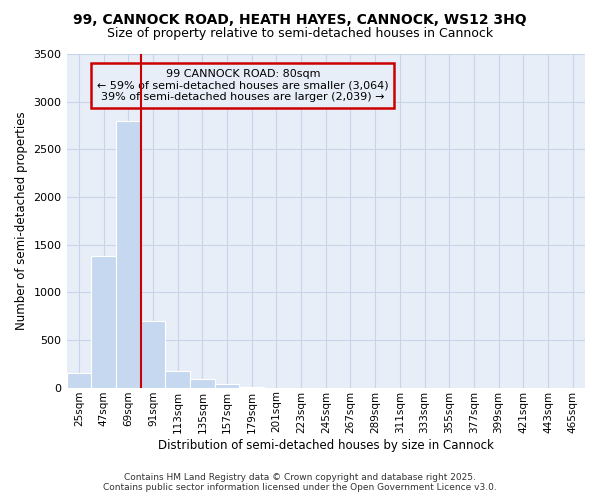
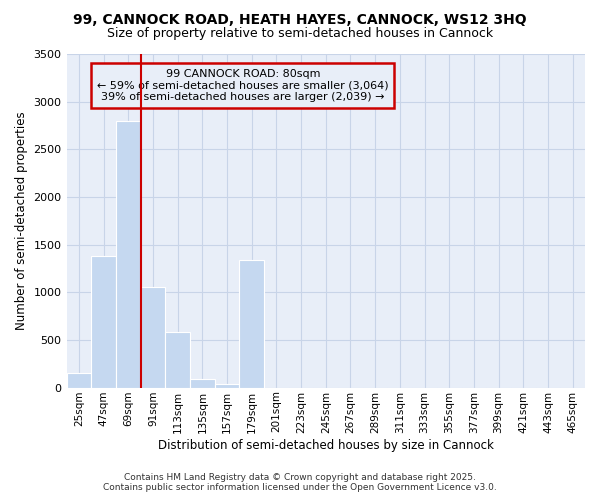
91sqm: 700 -> 1060
113sqm: 170 -> 580
179sqm: 0 -> 1340
